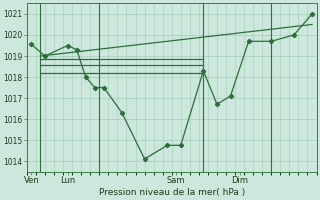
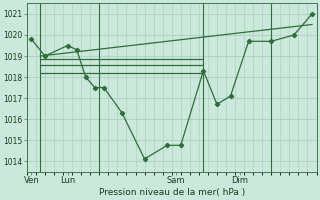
Ven: 1019.55 -> 1019.80
